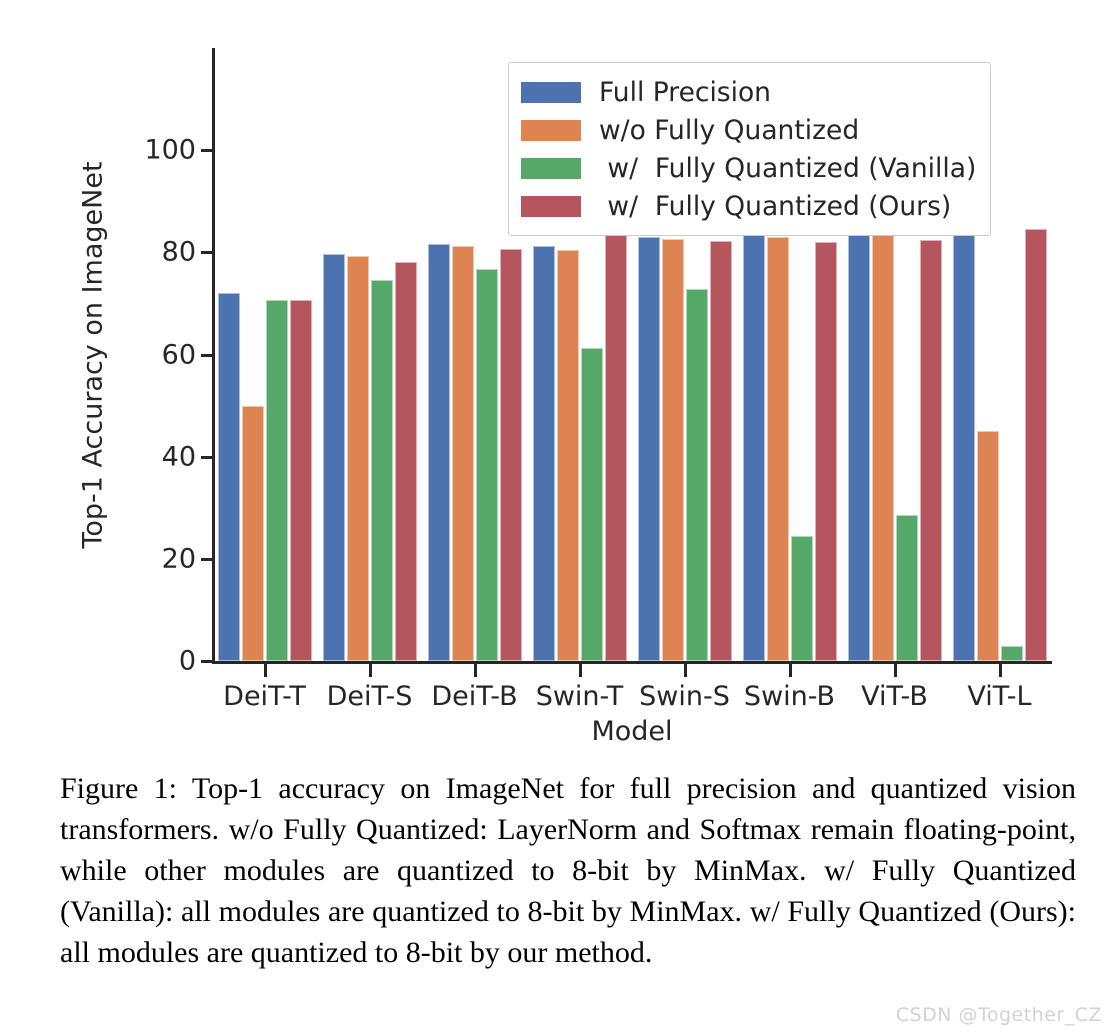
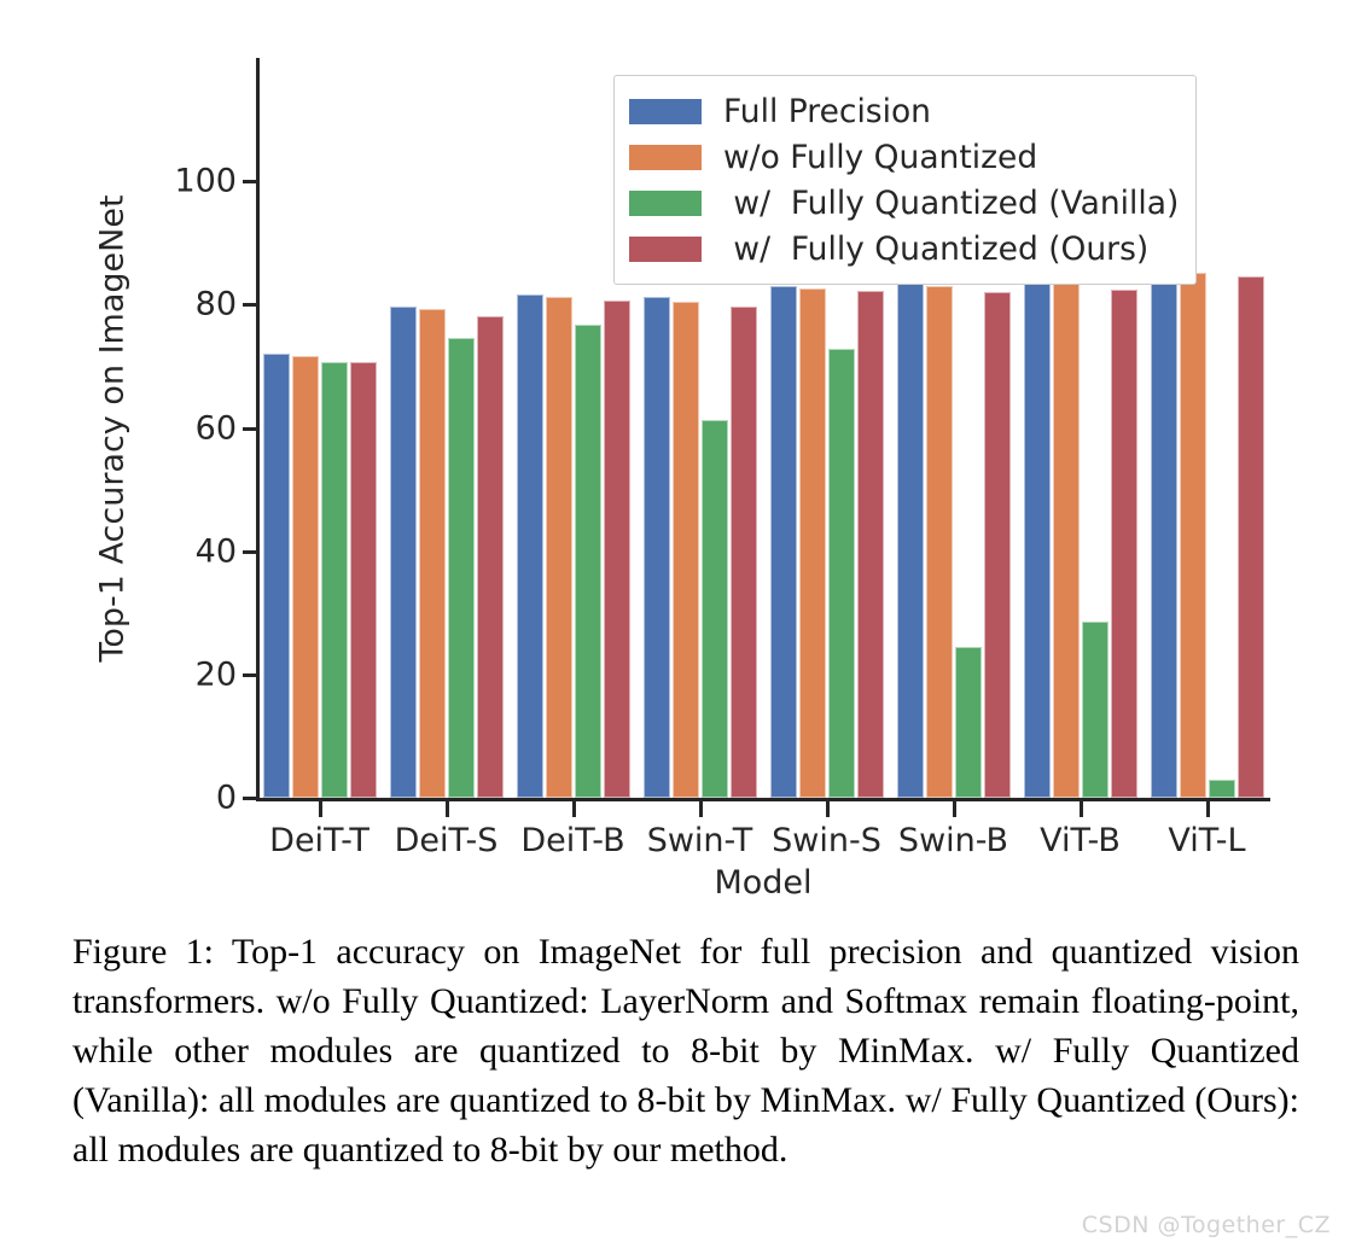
w/o Fully Quantized/DeiT-T: 50 -> 72
w/ Fully Quantized (Ours)/Swin-T: 96 -> 80
w/o Fully Quantized/ViT-L: 45 -> 85
